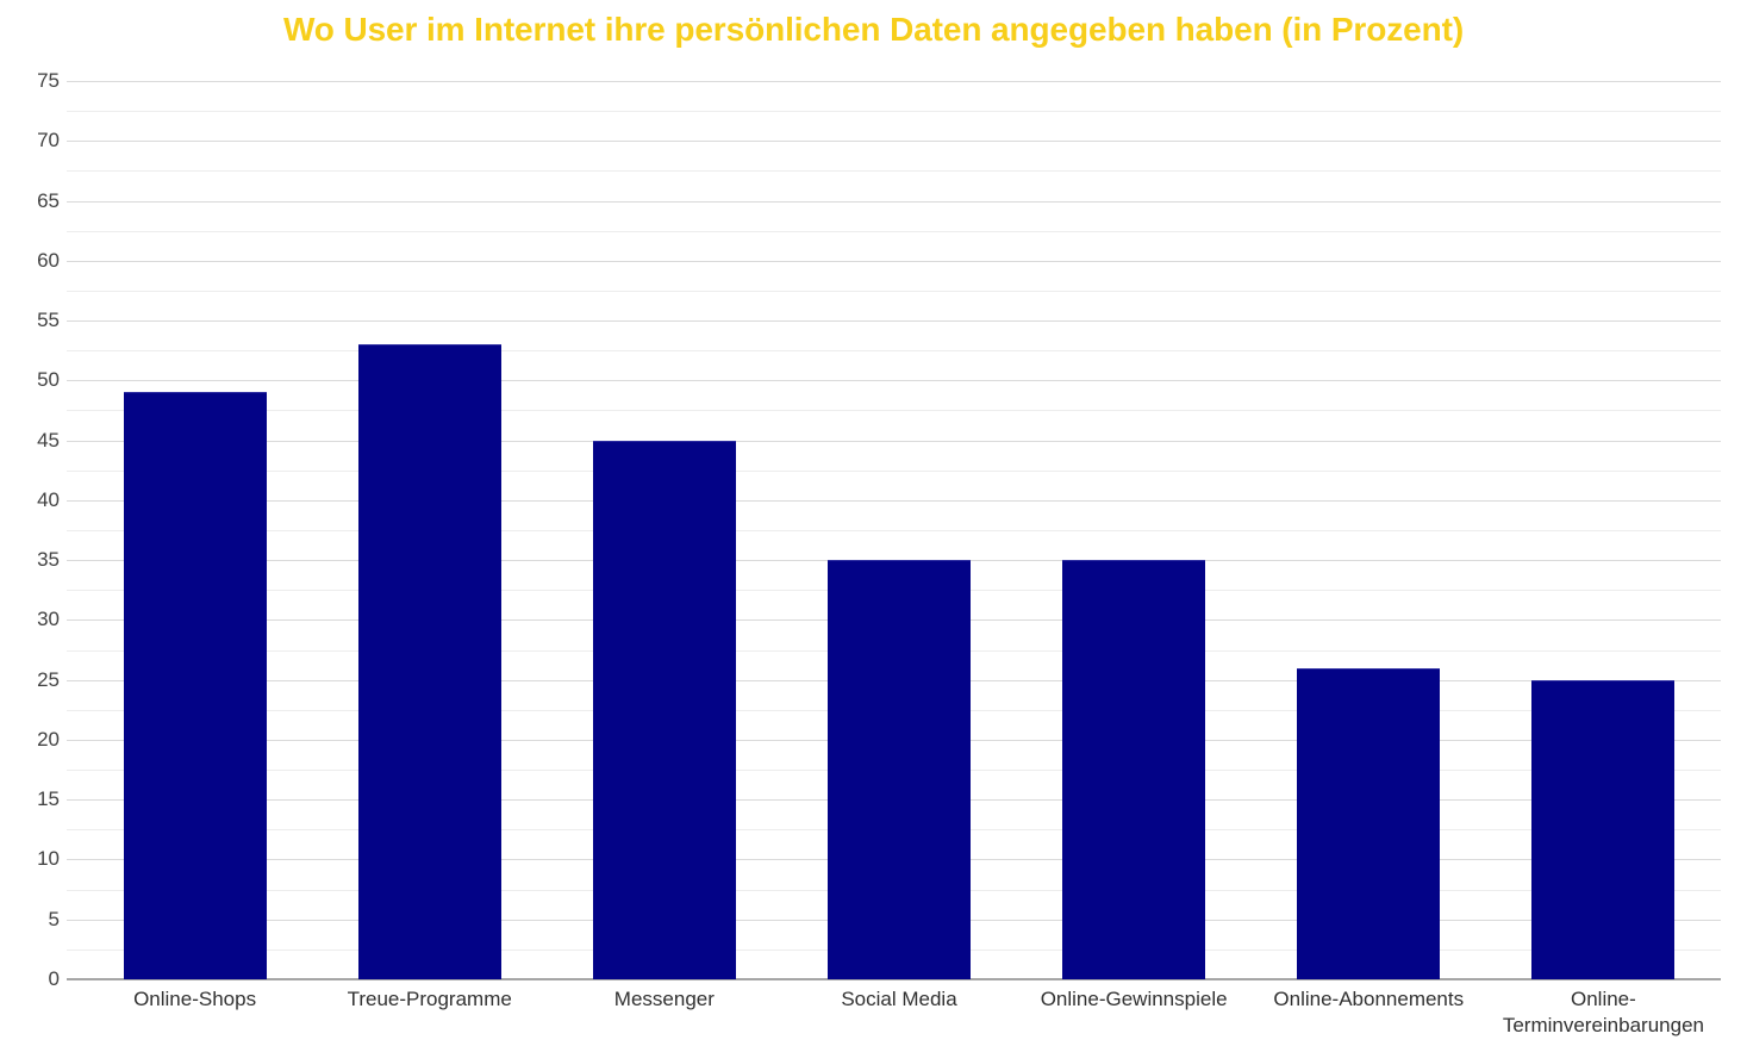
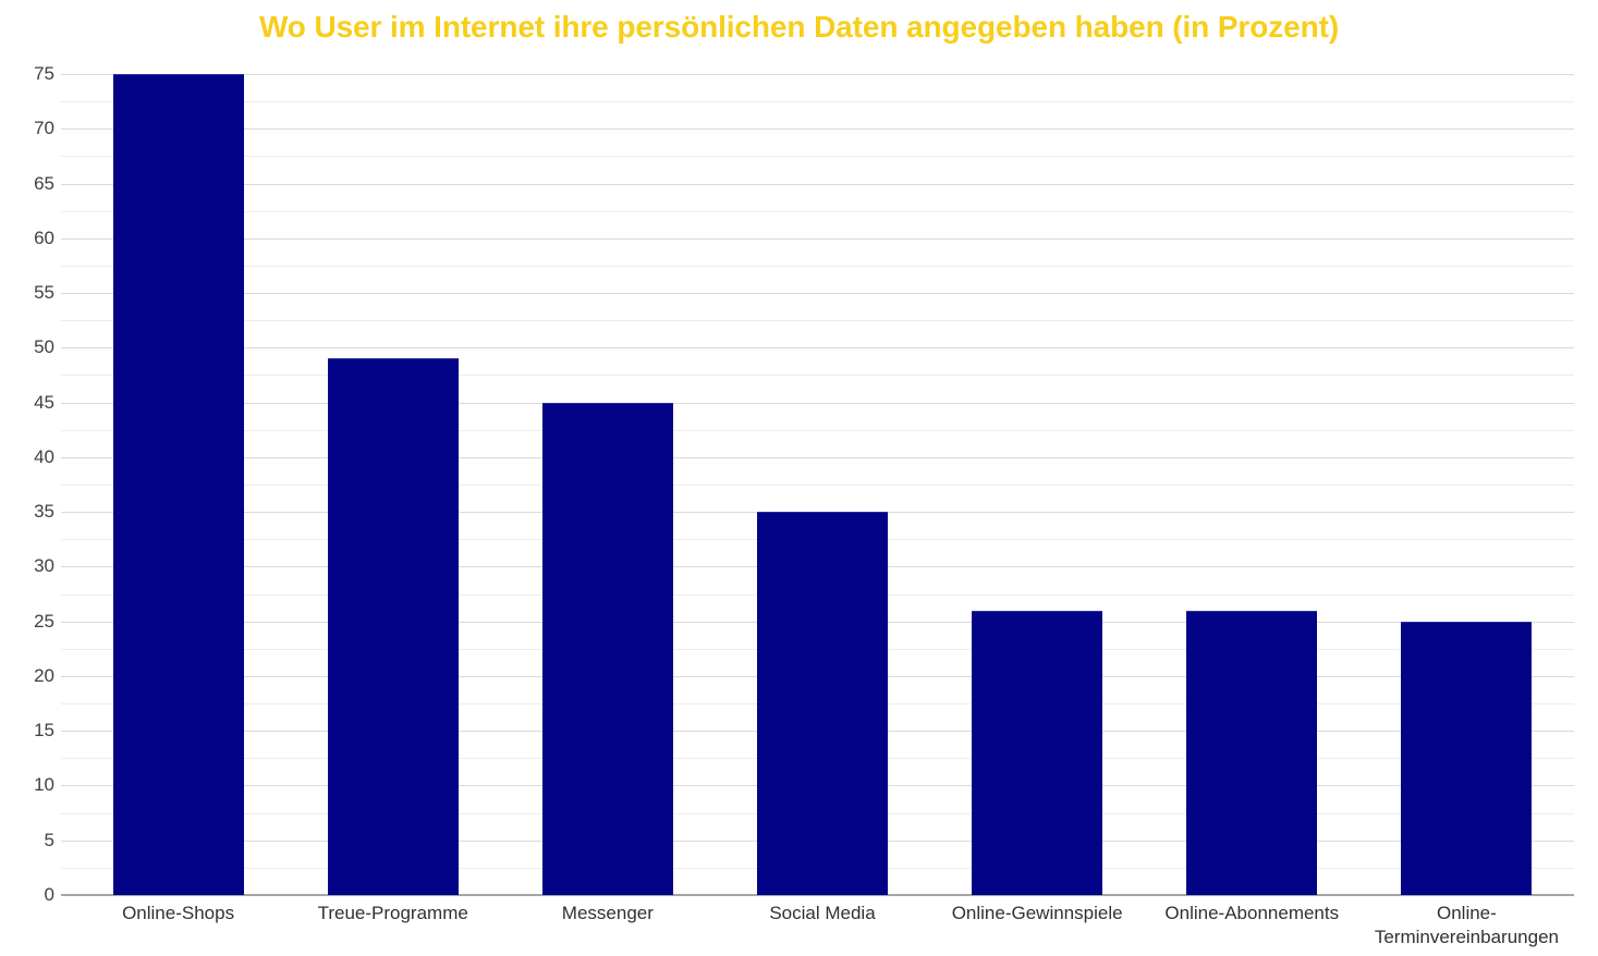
Online-Shops: 49 -> 75
Treue-Programme: 53 -> 49
Online-Gewinnspiele: 35 -> 26
